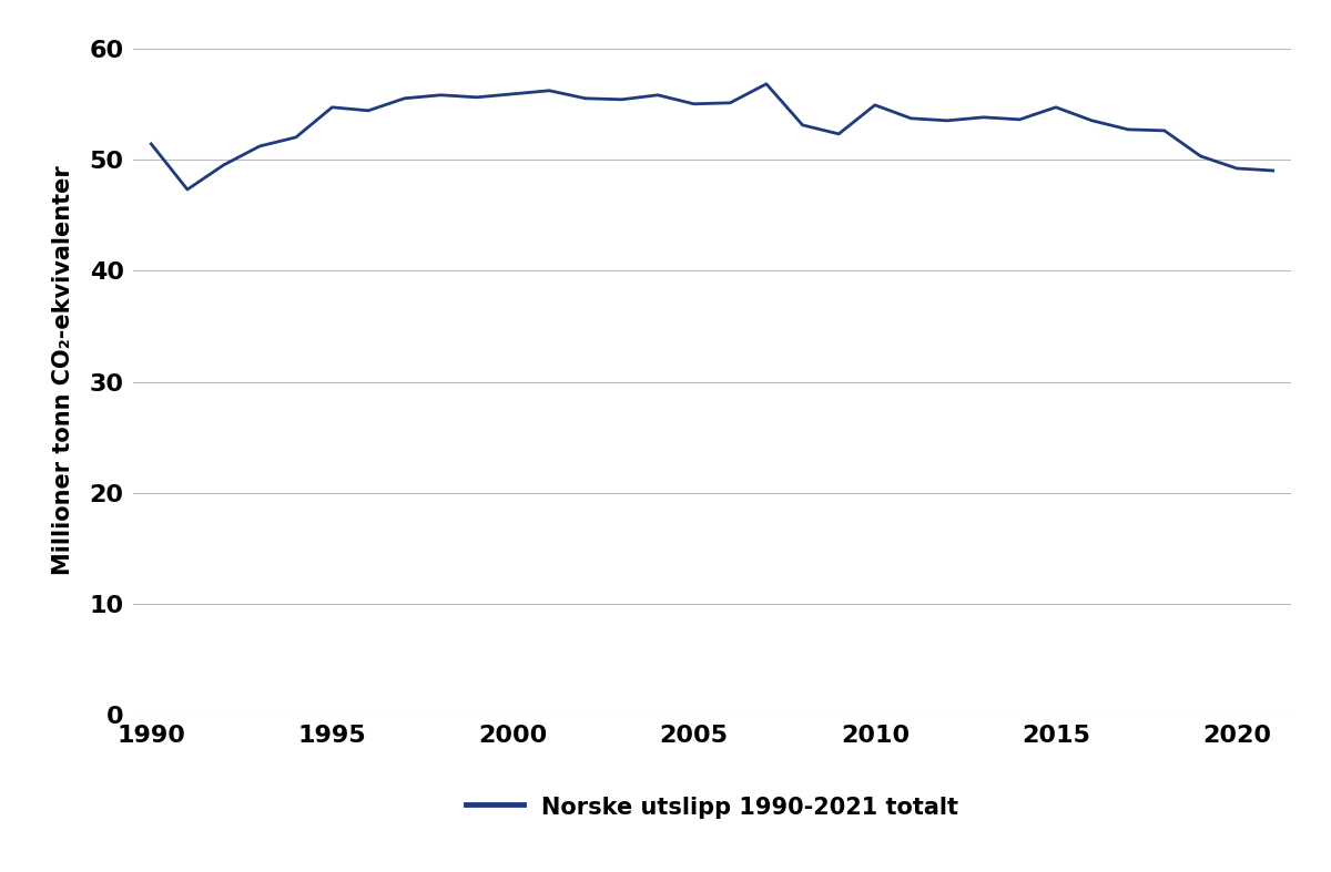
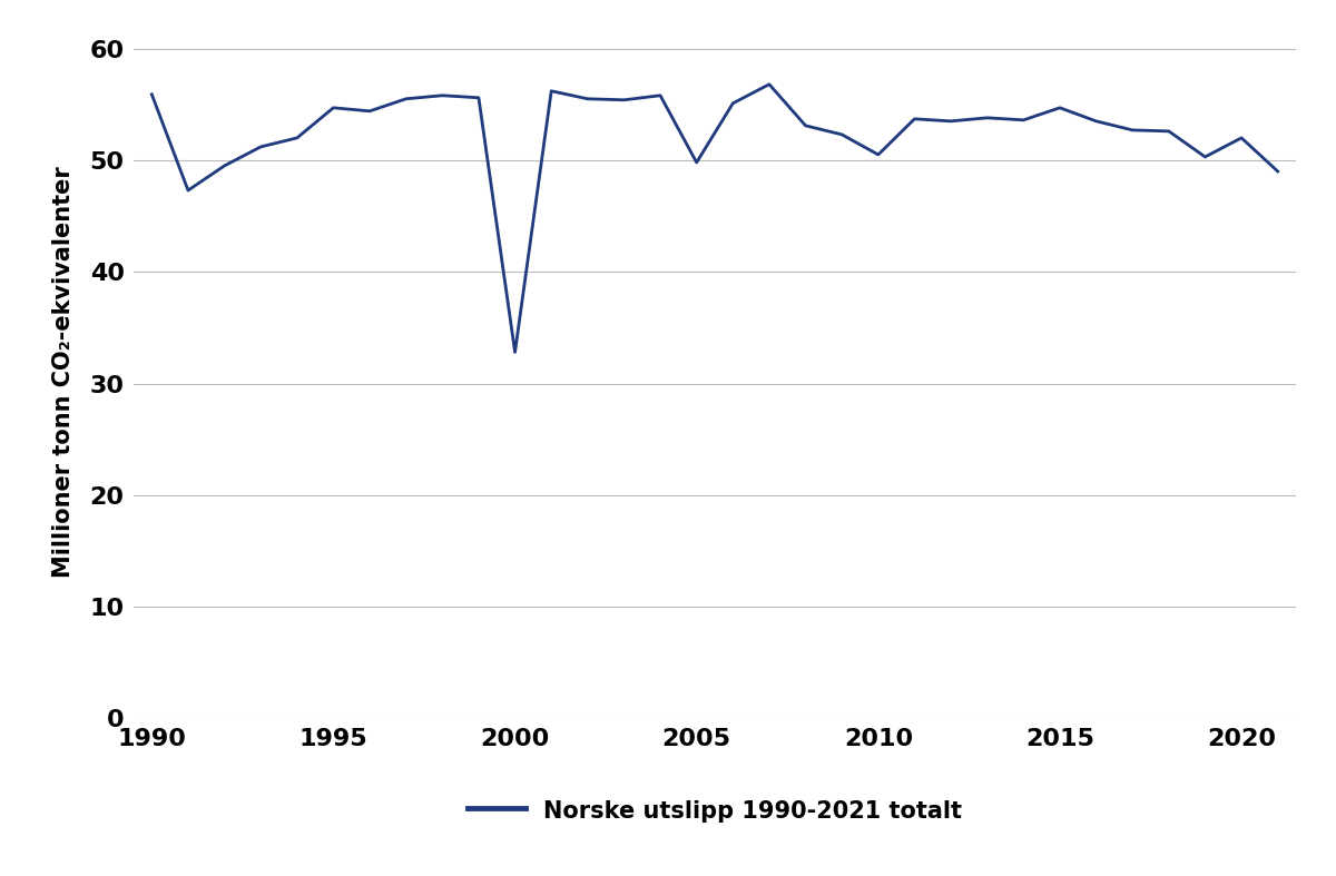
1990: 51.4 -> 55.9
2000: 55.9 -> 32.8
2005: 55.0 -> 49.8
2010: 54.9 -> 50.5
2020: 49.2 -> 52.0
